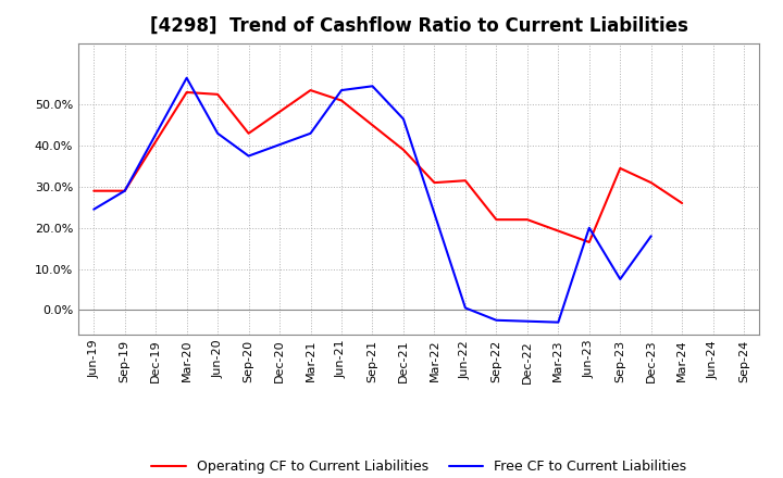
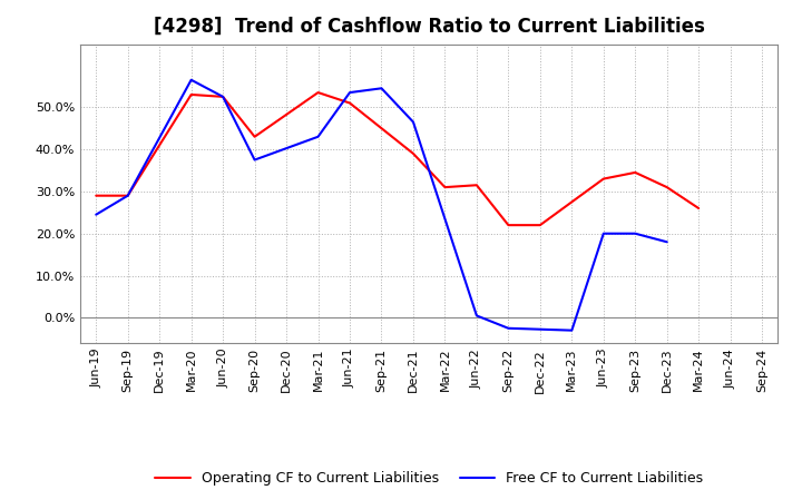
Free CF to Current Liabilities/Jun-20: 43.0% -> 52.5%
Operating CF to Current Liabilities/Jun-23: 16.5% -> 33.0%
Free CF to Current Liabilities/Sep-23: 7.5% -> 20.0%
